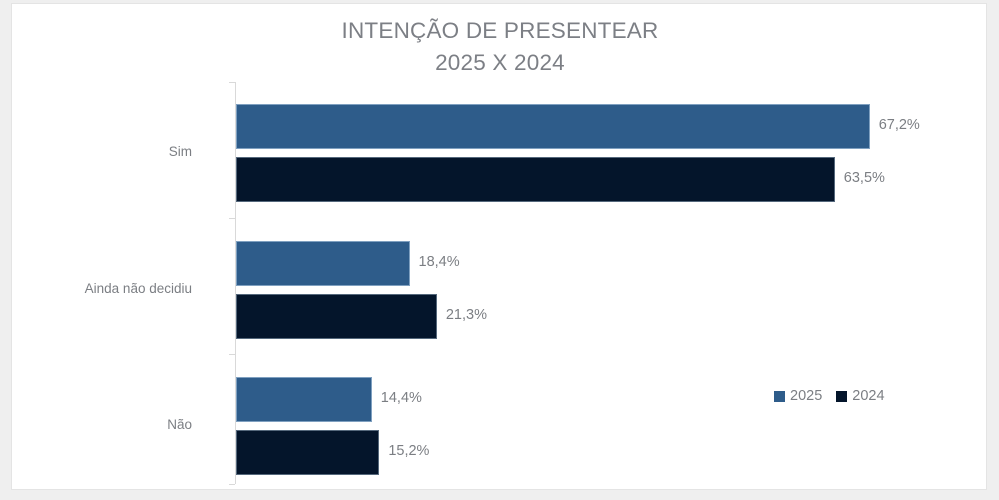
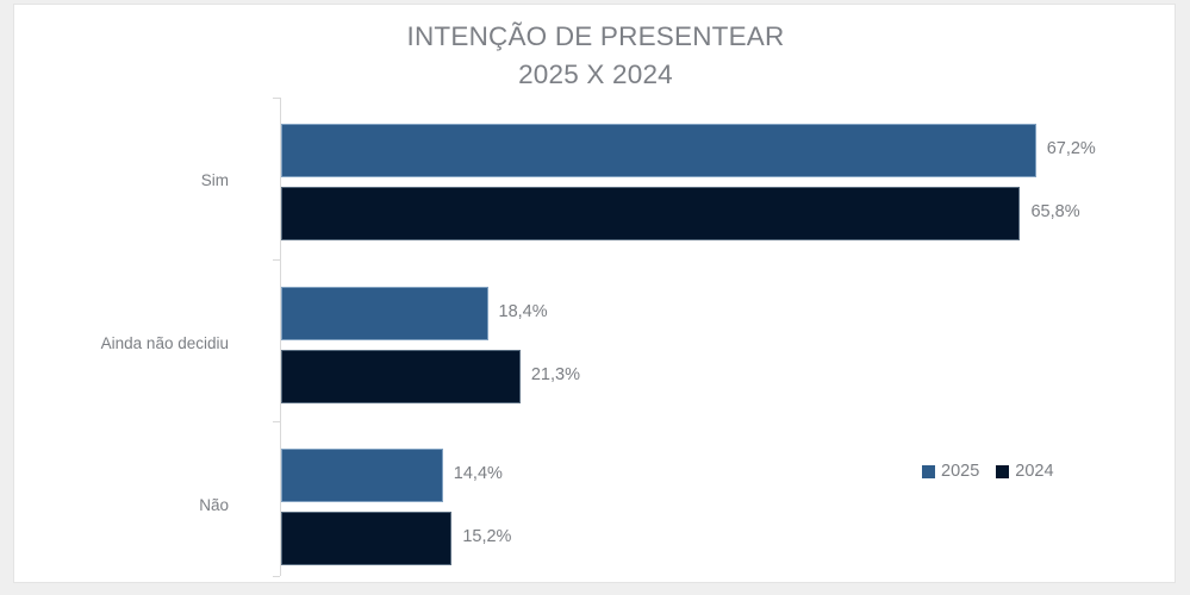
2024/Sim: 63,5% -> 65,8%
